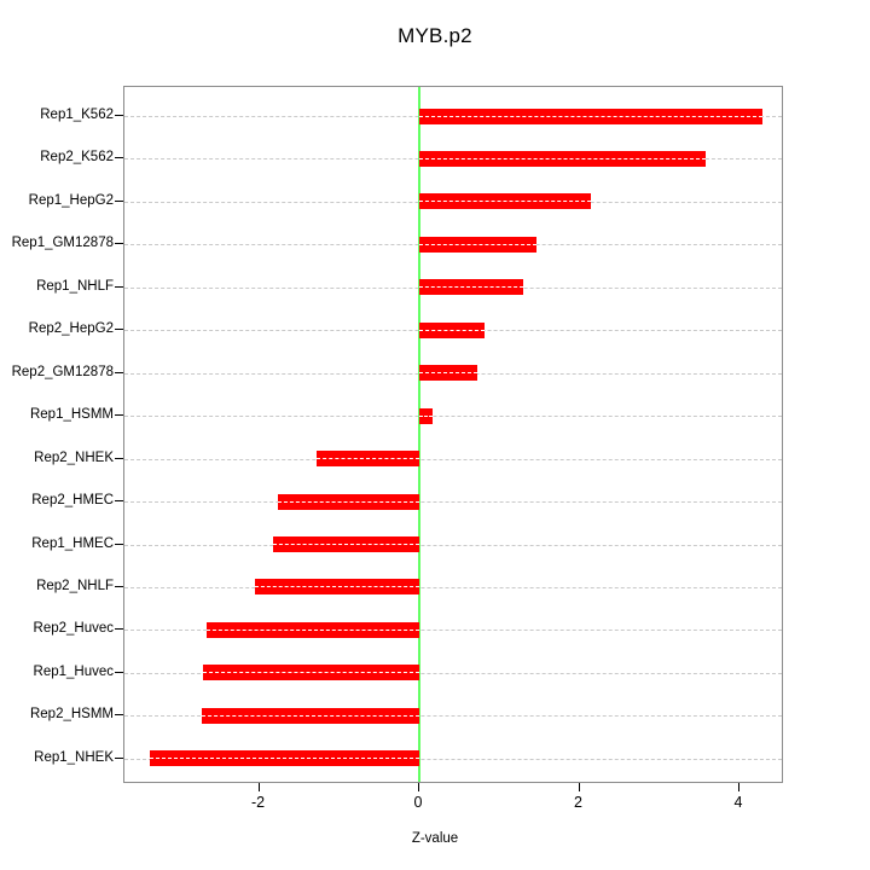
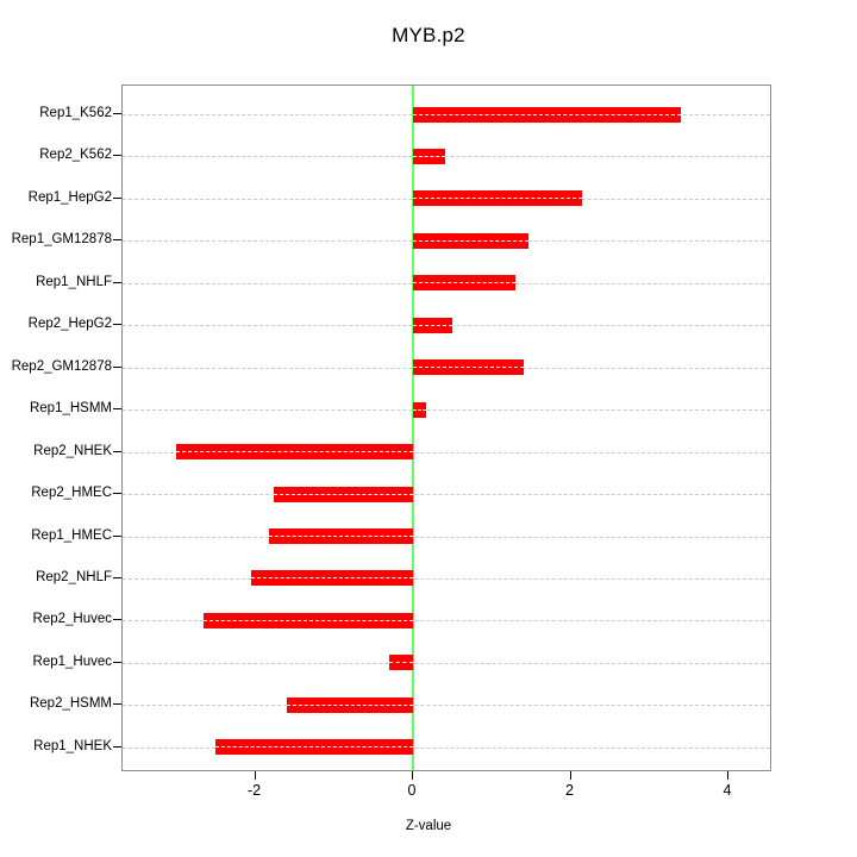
Rep1_K562: 4.3 -> 3.4
Rep2_K562: 3.6 -> 0.4
Rep2_HepG2: 0.8 -> 0.5
Rep2_GM12878: 0.7 -> 1.4
Rep2_NHEK: -1.3 -> -3.0
Rep1_Huvec: -2.7 -> -0.3
Rep2_HSMM: -2.7 -> -1.6
Rep1_NHEK: -3.4 -> -2.5
